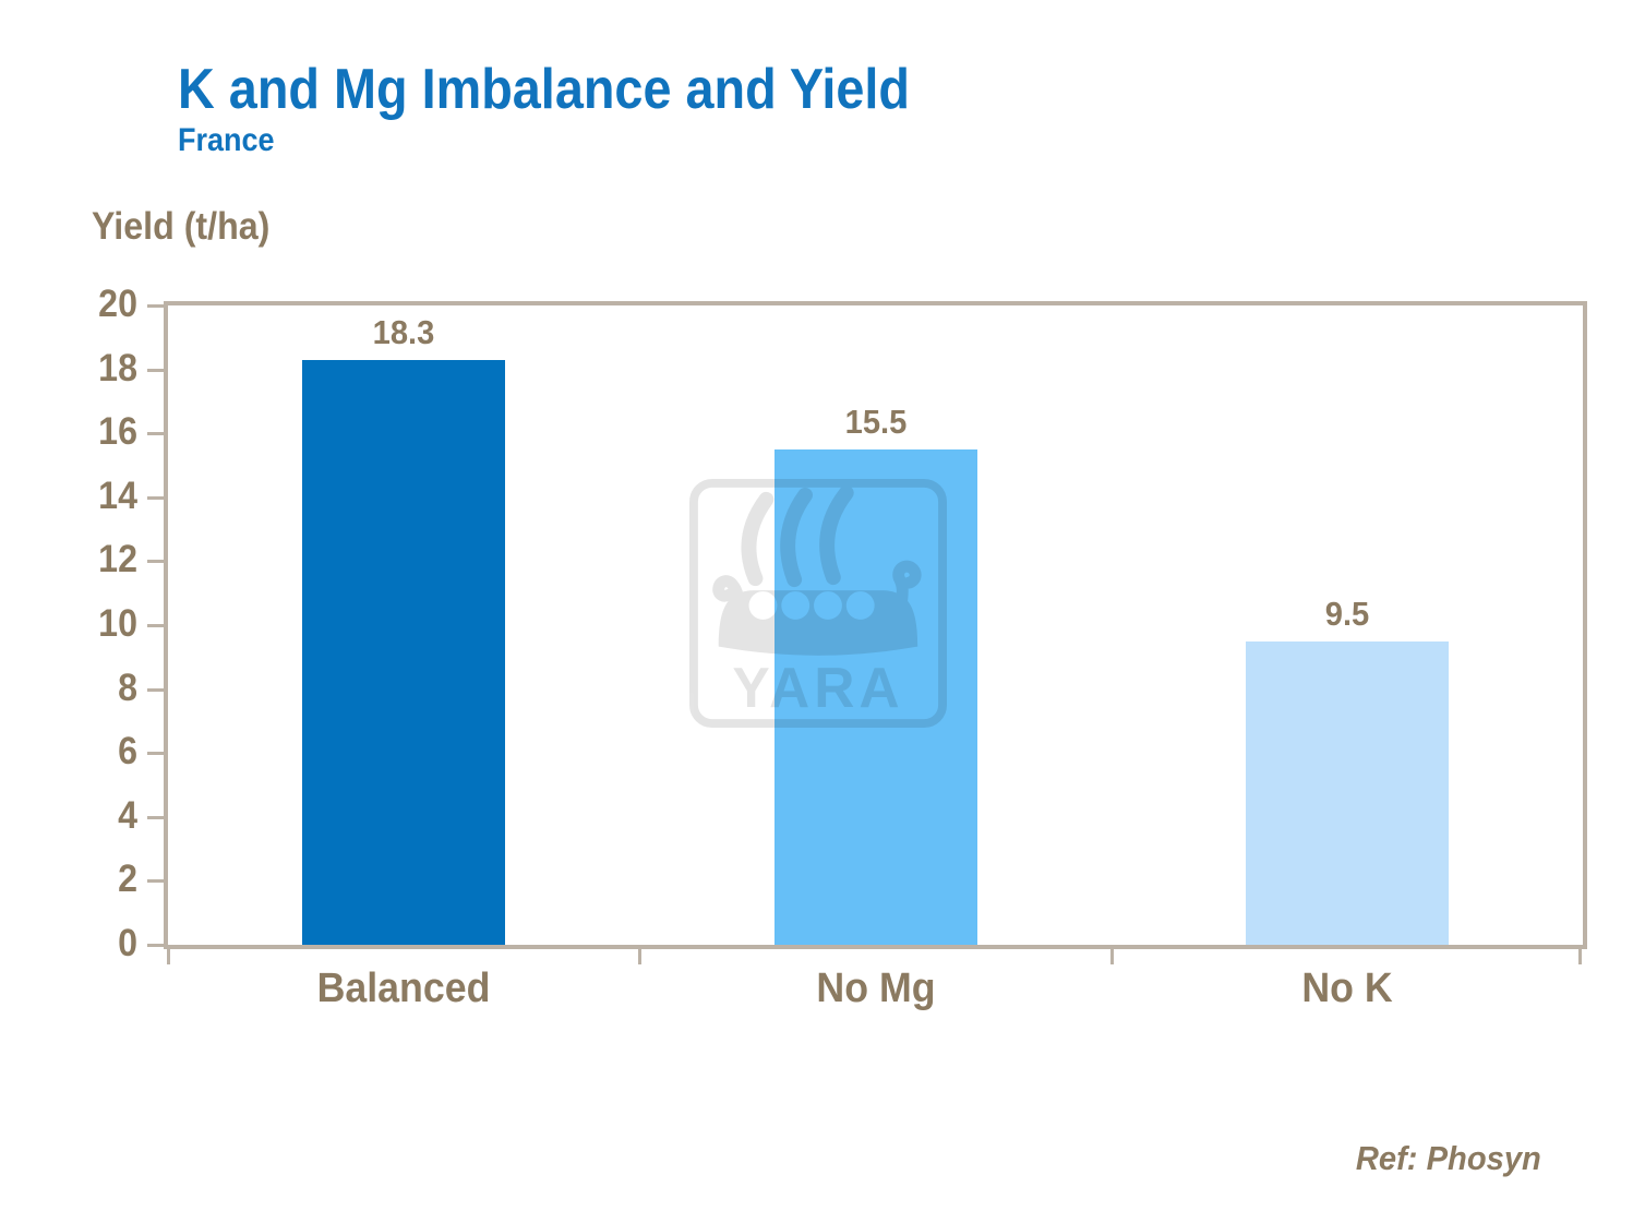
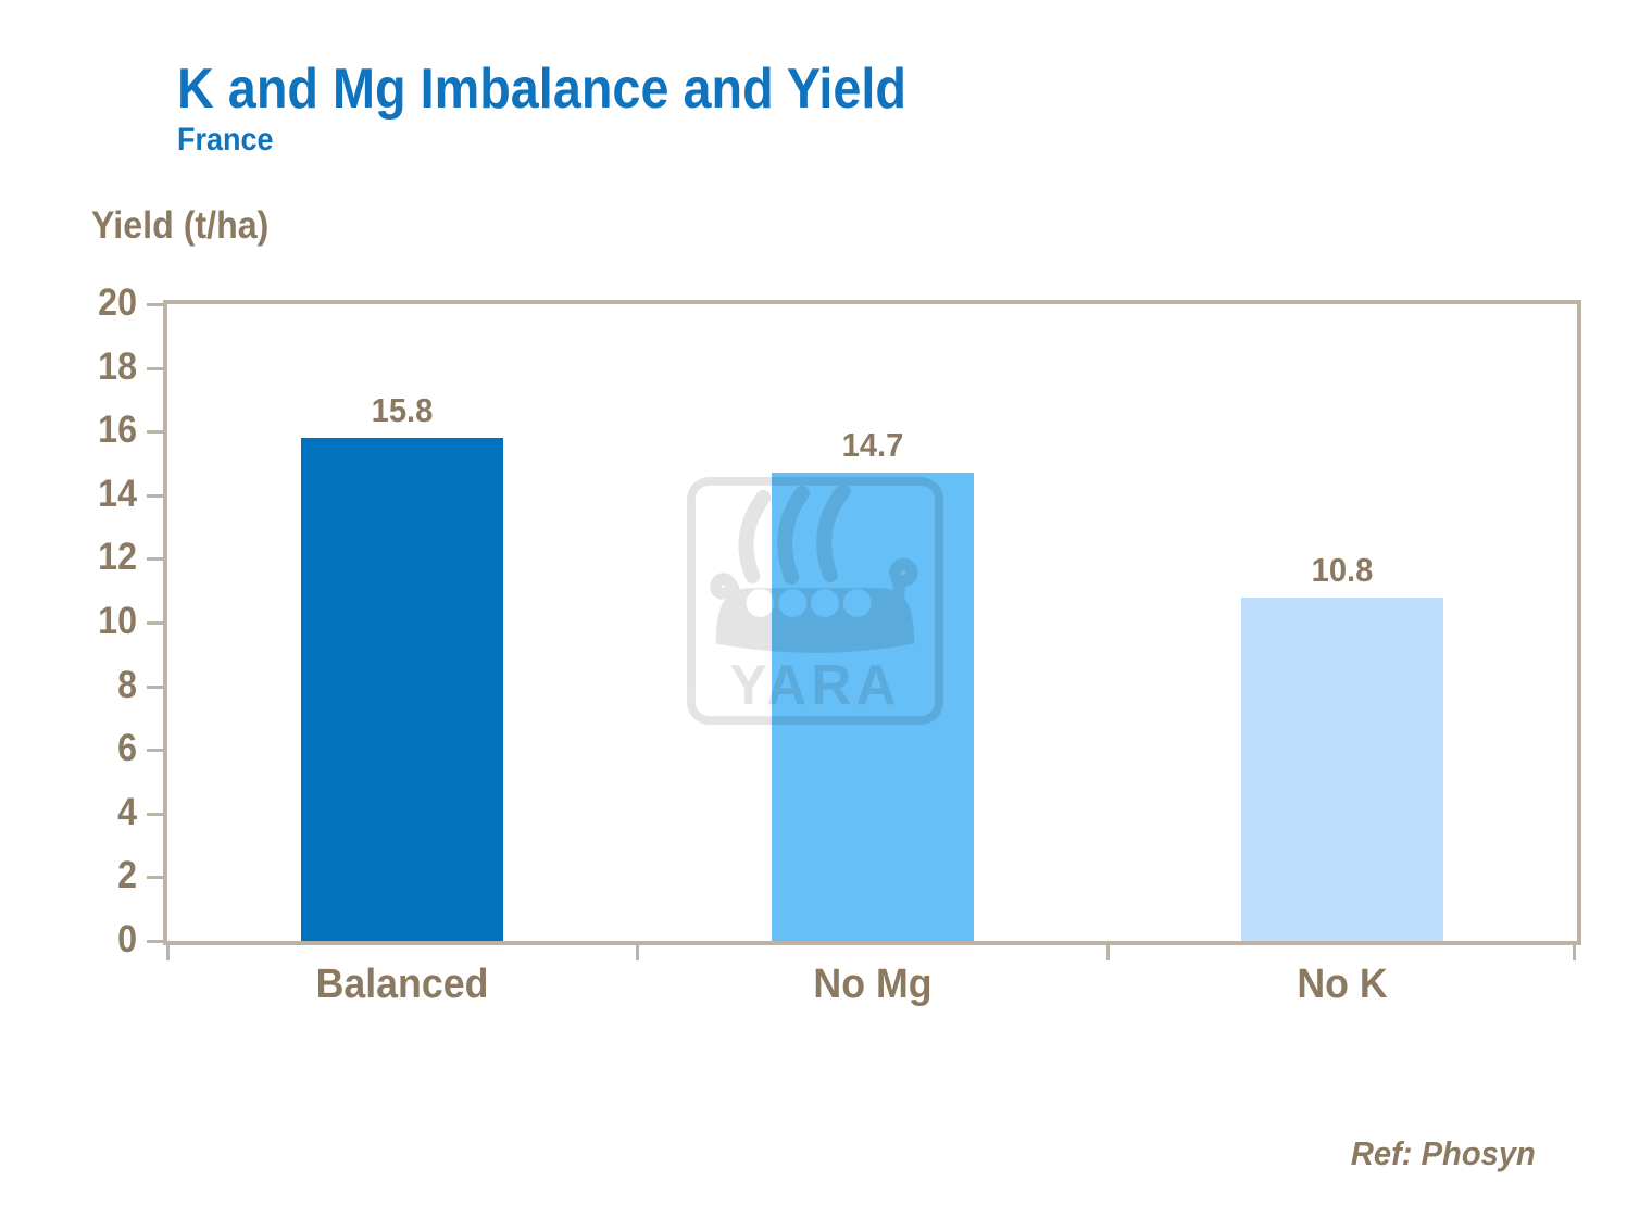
Balanced: 18.3 -> 15.8
No Mg: 15.5 -> 14.7
No K: 9.5 -> 10.8
